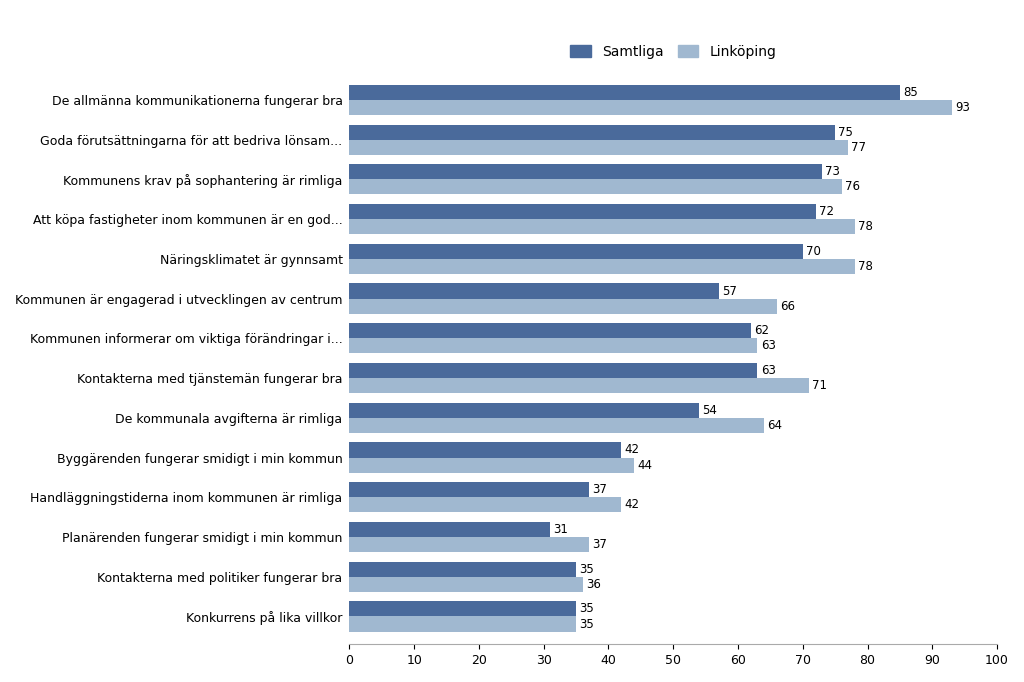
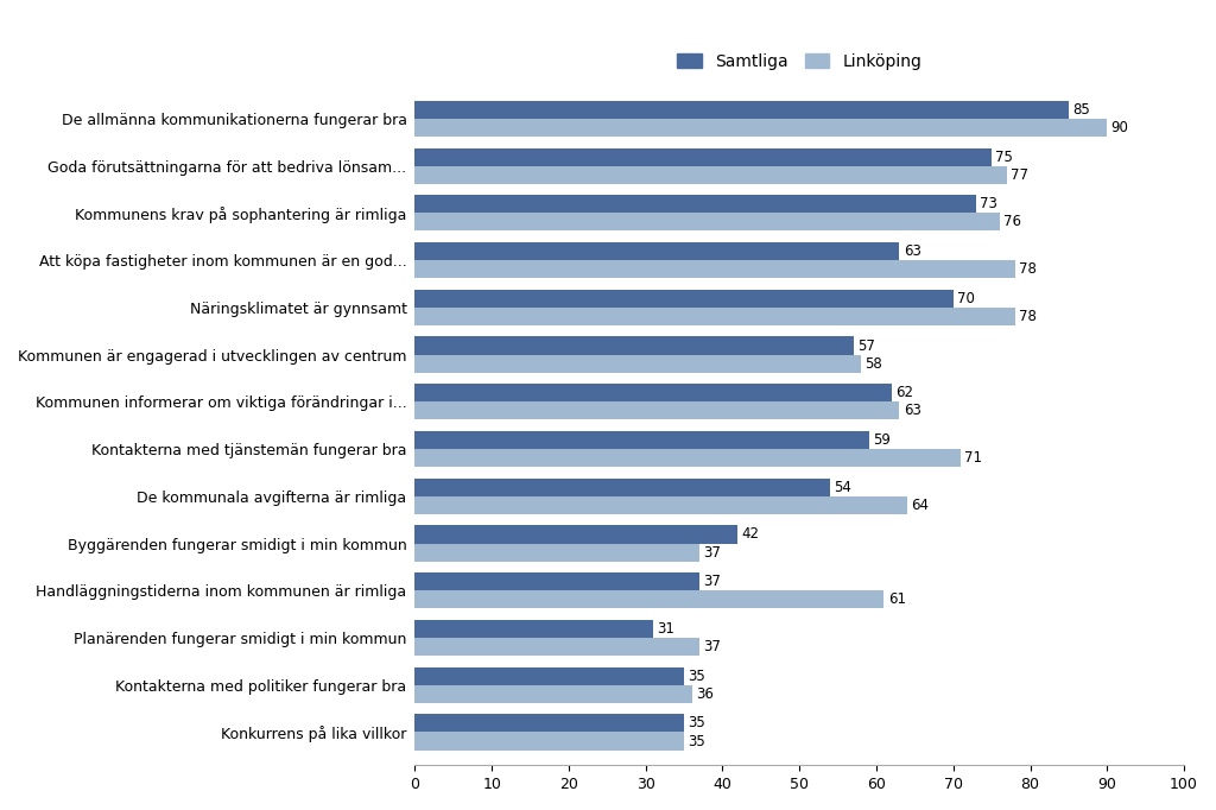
Linköping/De allmänna kommunikationerna fungerar bra: 93 -> 90
Samtliga/Att köpa fastigheter inom kommunen är en god...: 72 -> 63
Linköping/Kommunen är engagerad i utvecklingen av centrum: 66 -> 58
Samtliga/Kontakterna med tjänstemän fungerar bra: 63 -> 59
Linköping/Byggärenden fungerar smidigt i min kommun: 44 -> 37
Linköping/Handläggningstiderna inom kommunen är rimliga: 42 -> 61
